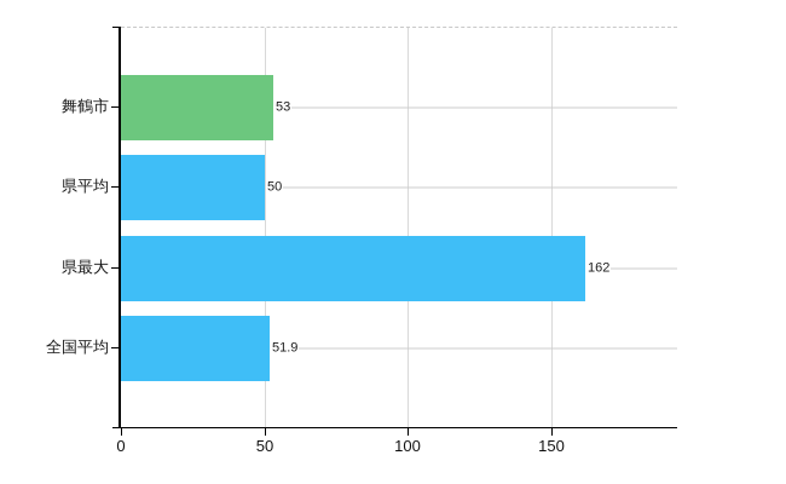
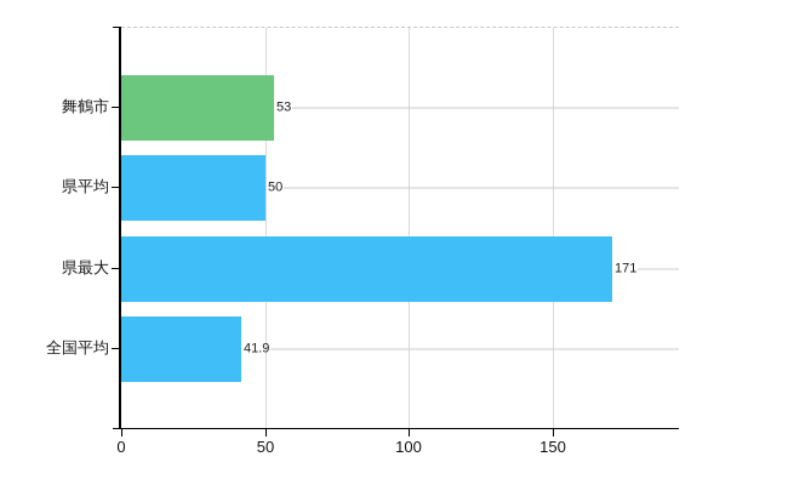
県最大: 162 -> 171
全国平均: 51.9 -> 41.9
